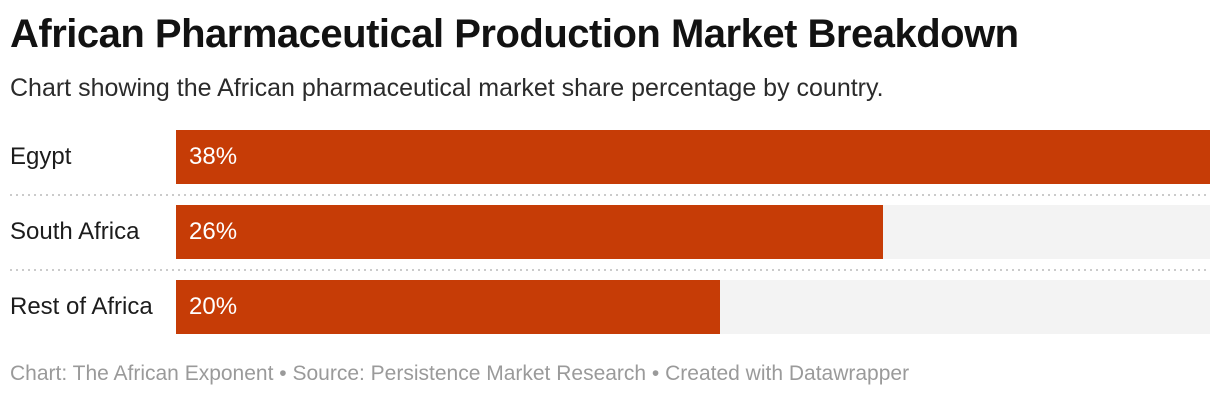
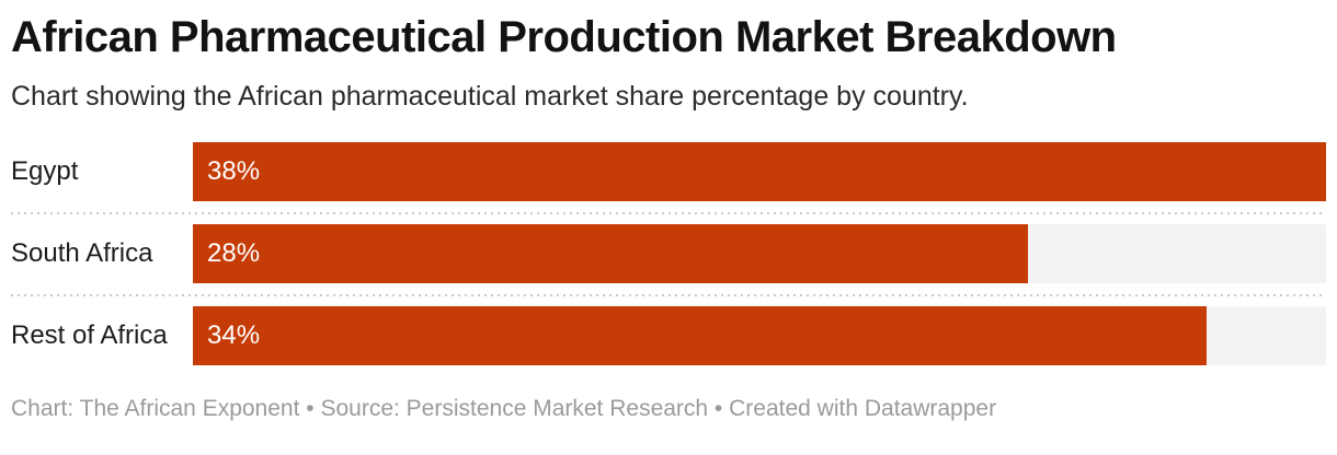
South Africa: 26% -> 28%
Rest of Africa: 20% -> 34%
